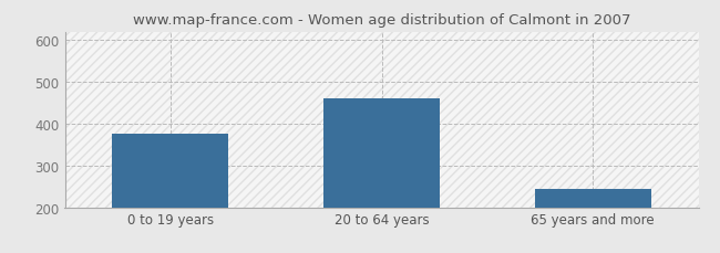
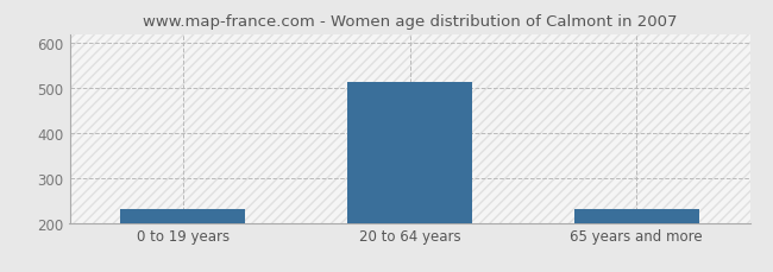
0 to 19 years: 375 -> 230
20 to 64 years: 460 -> 513
65 years and more: 245 -> 230
